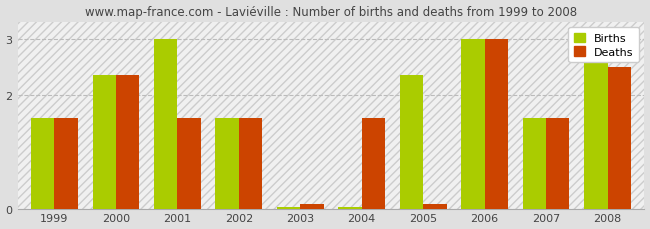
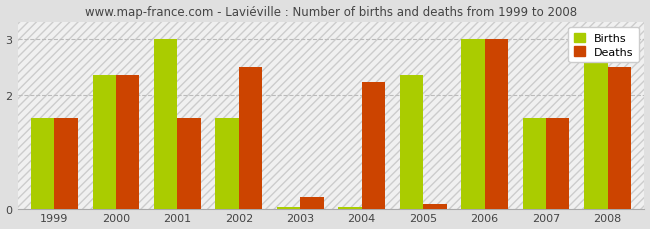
Deaths/2002: 1.60 -> 2.50
Deaths/2003: 0.08 -> 0.20
Deaths/2004: 1.60 -> 2.24
